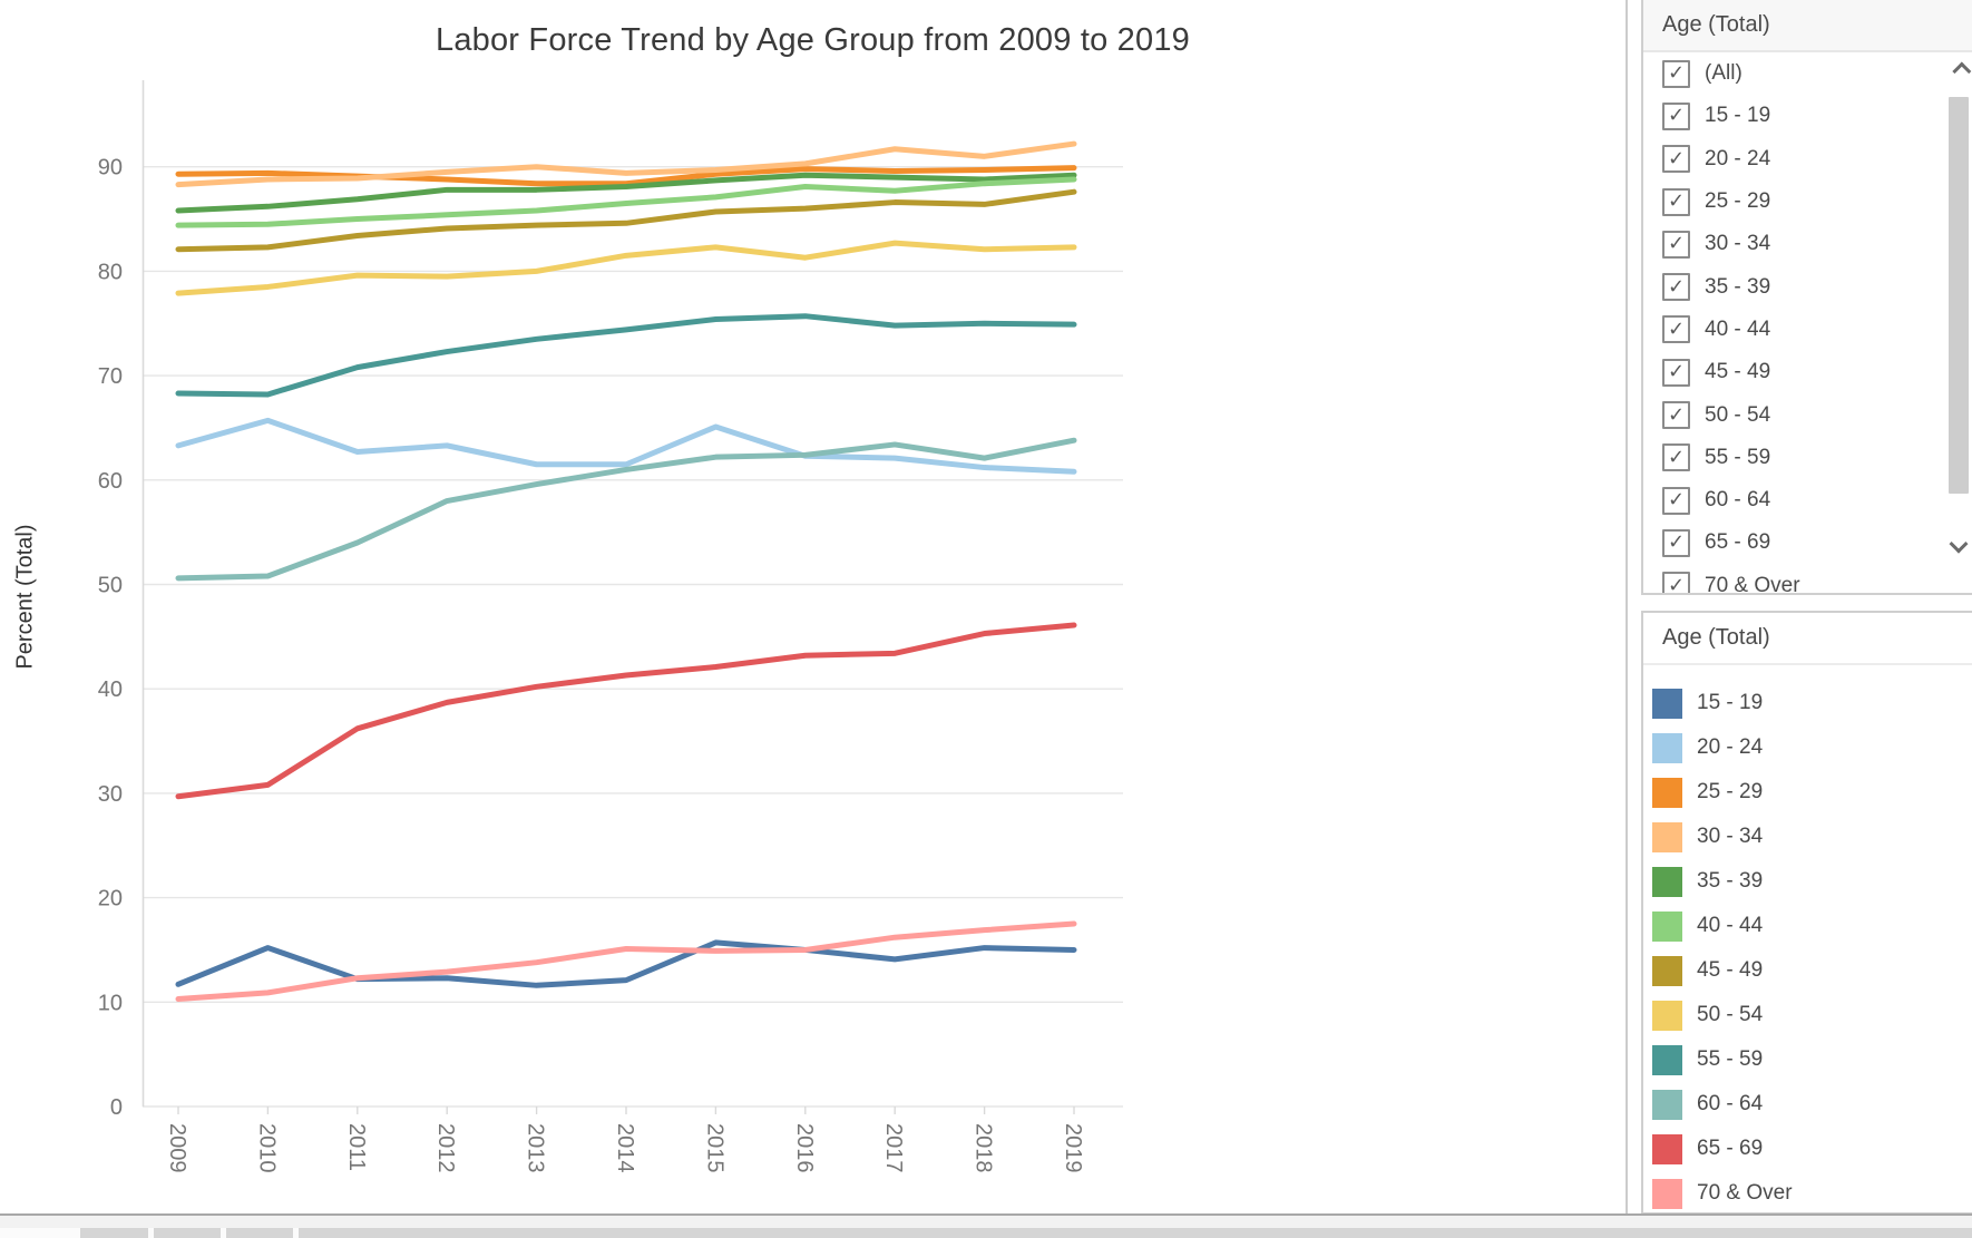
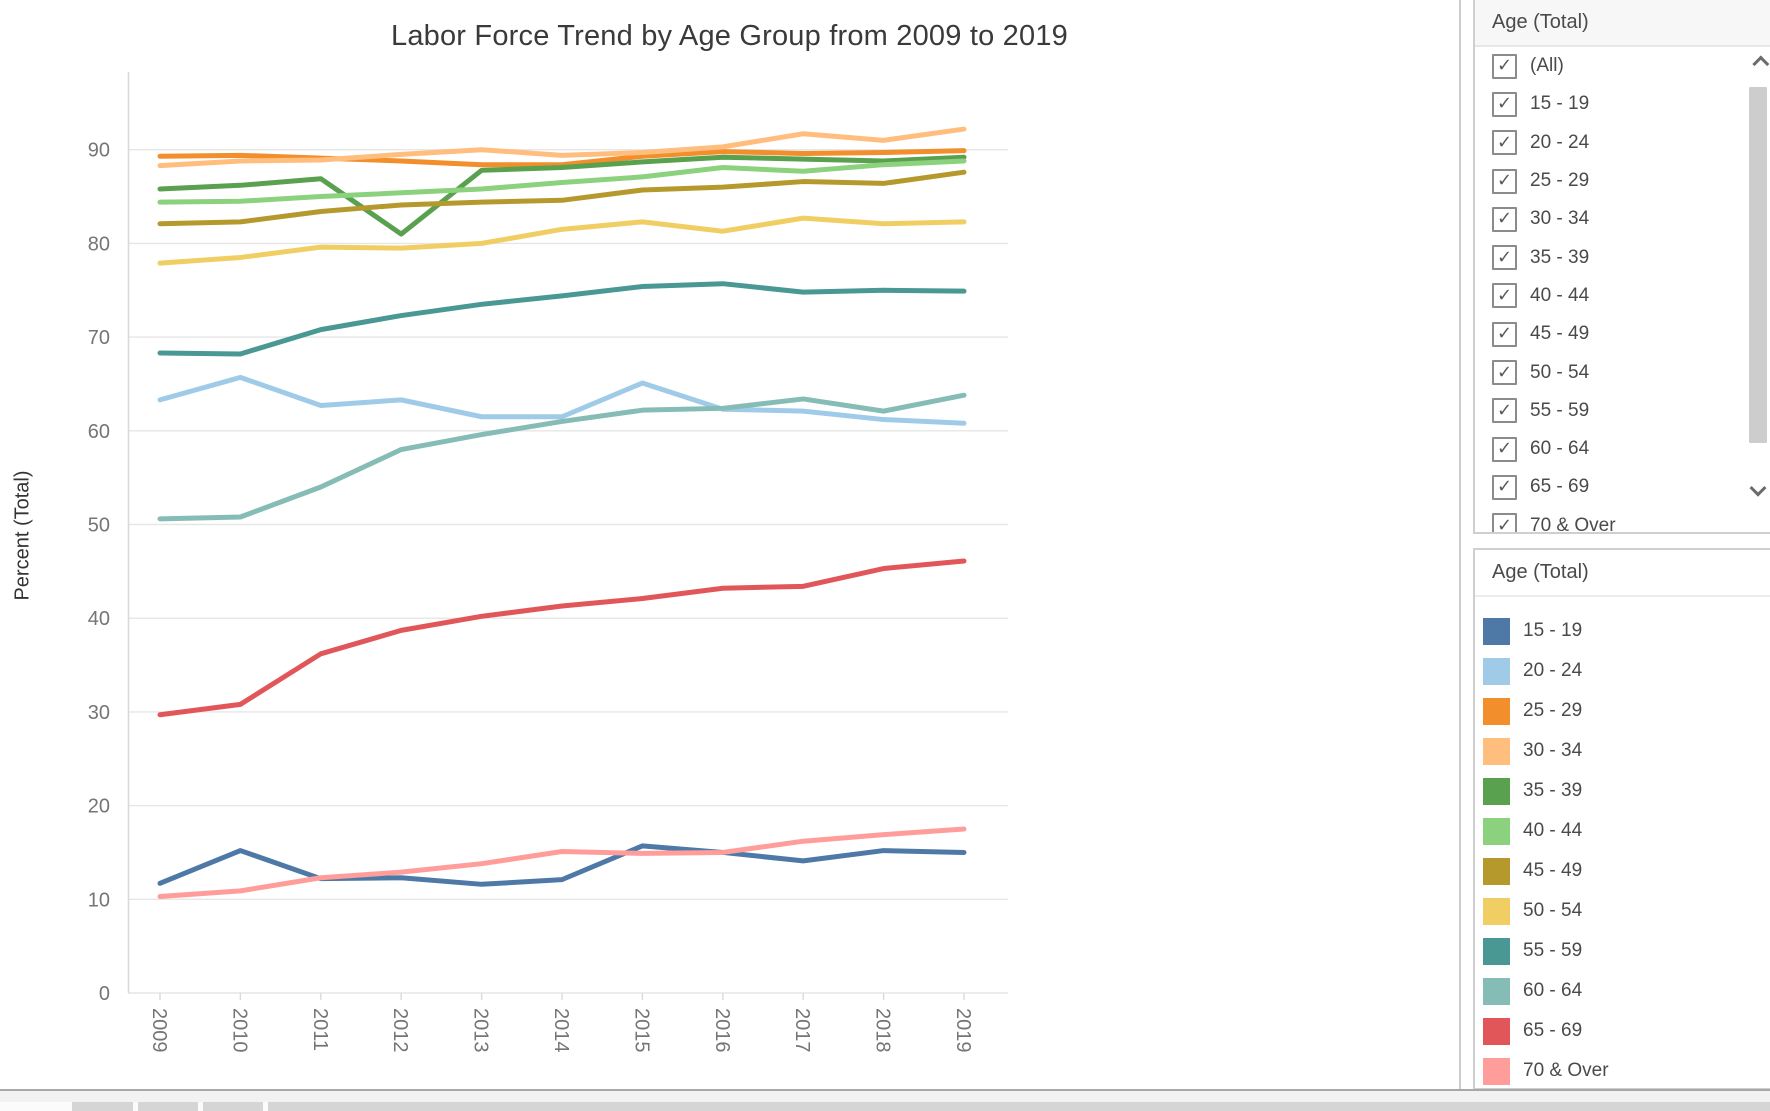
35 - 39/2012: 88 -> 81
